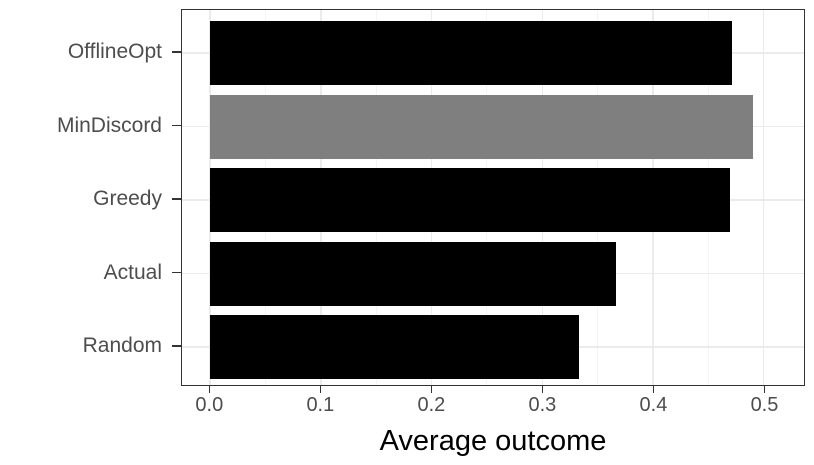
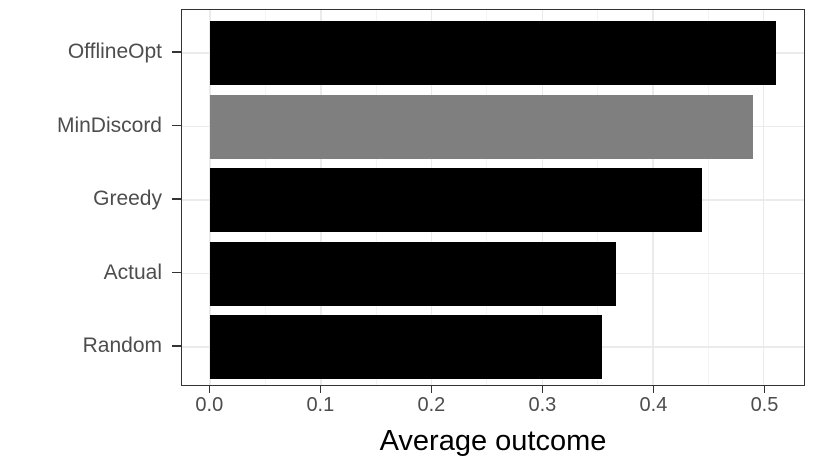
OfflineOpt: 0.471 -> 0.511
Greedy: 0.470 -> 0.444
Random: 0.333 -> 0.354
